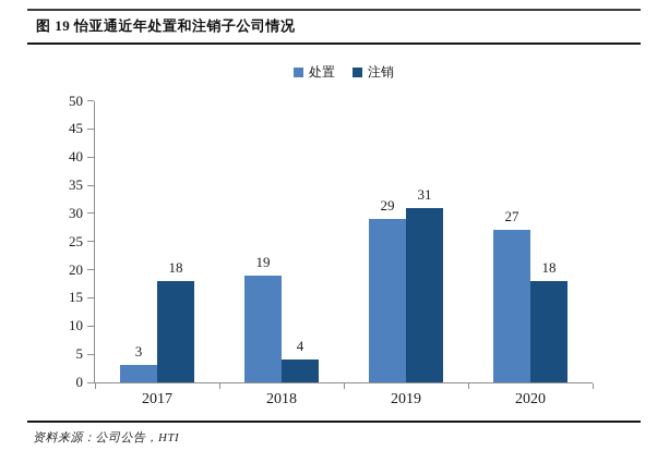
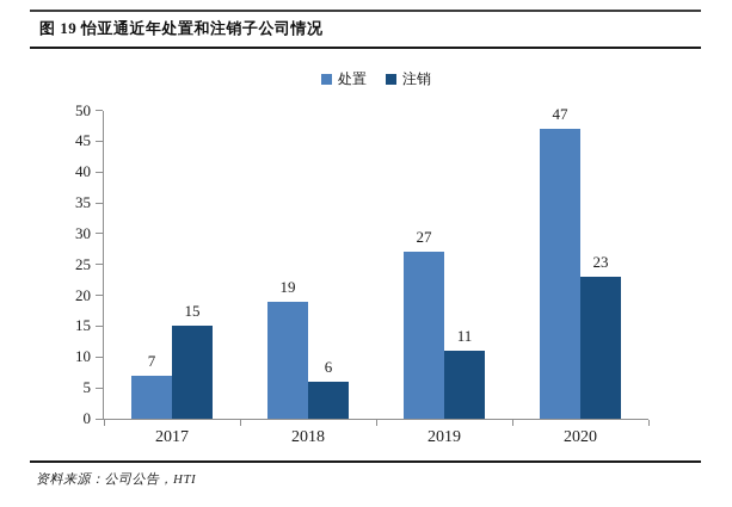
处置/2017: 3 -> 7
注销/2017: 18 -> 15
注销/2018: 4 -> 6
处置/2019: 29 -> 27
注销/2019: 31 -> 11
处置/2020: 27 -> 47
注销/2020: 18 -> 23
